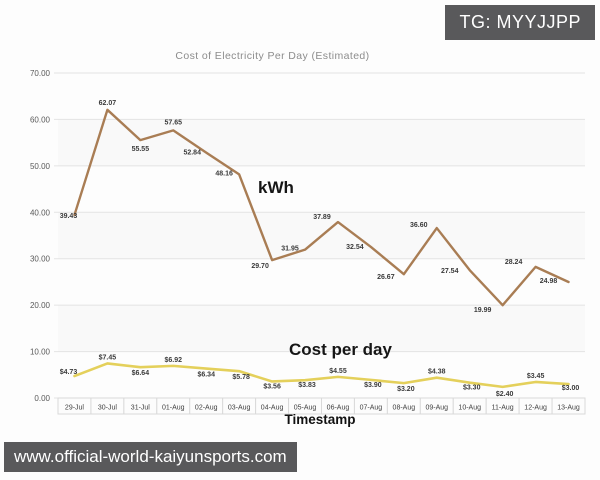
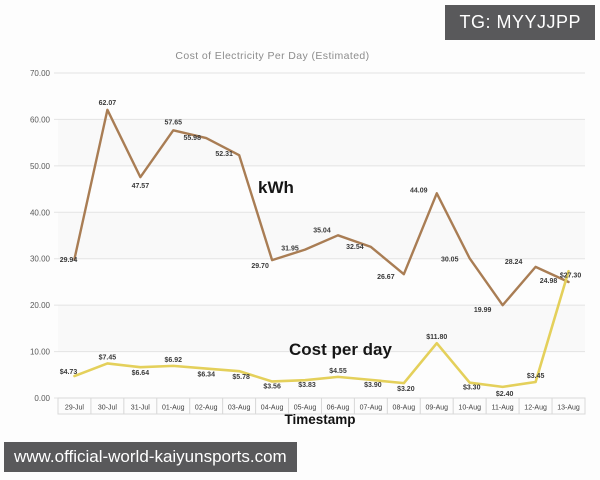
kWh/29-Jul: 39.43 -> 29.94
kWh/31-Jul: 55.55 -> 47.57
kWh/02-Aug: 52.84 -> 55.98
kWh/03-Aug: 48.16 -> 52.31
kWh/06-Aug: 37.89 -> 35.04
kWh/09-Aug: 36.60 -> 44.09
Cost per day/09-Aug: $4.38 -> $11.80
kWh/10-Aug: 27.54 -> 30.05
Cost per day/13-Aug: $3.00 -> $27.30
